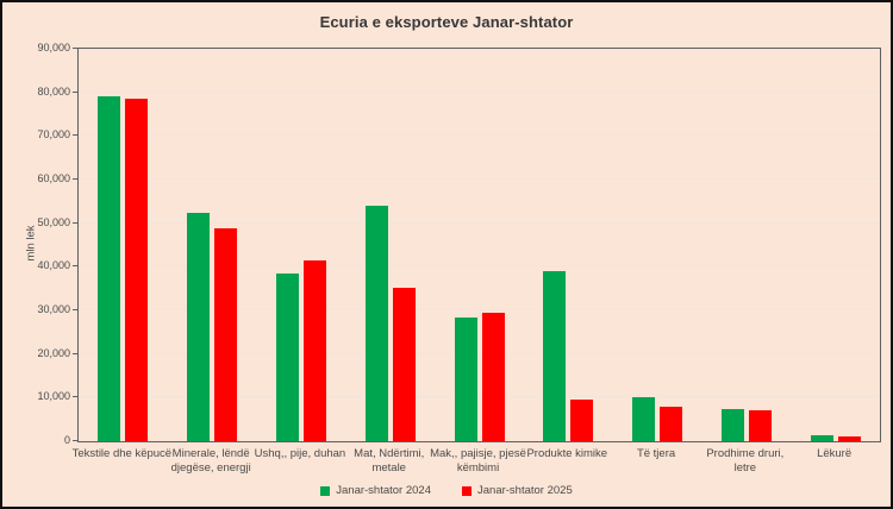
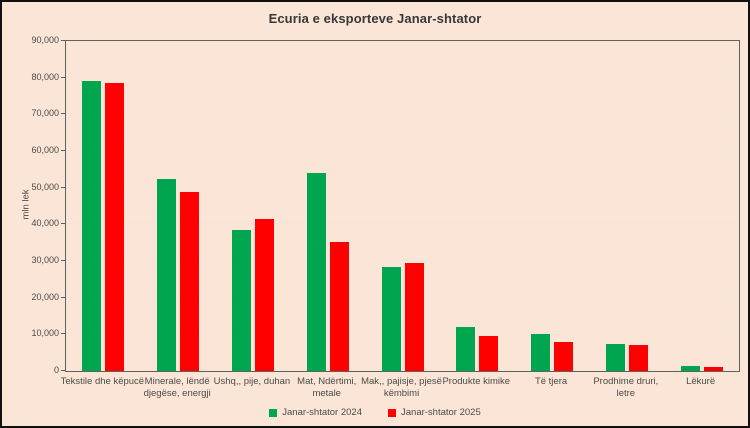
Janar-shtator 2024/Produkte kimike: 39000 -> 12000
